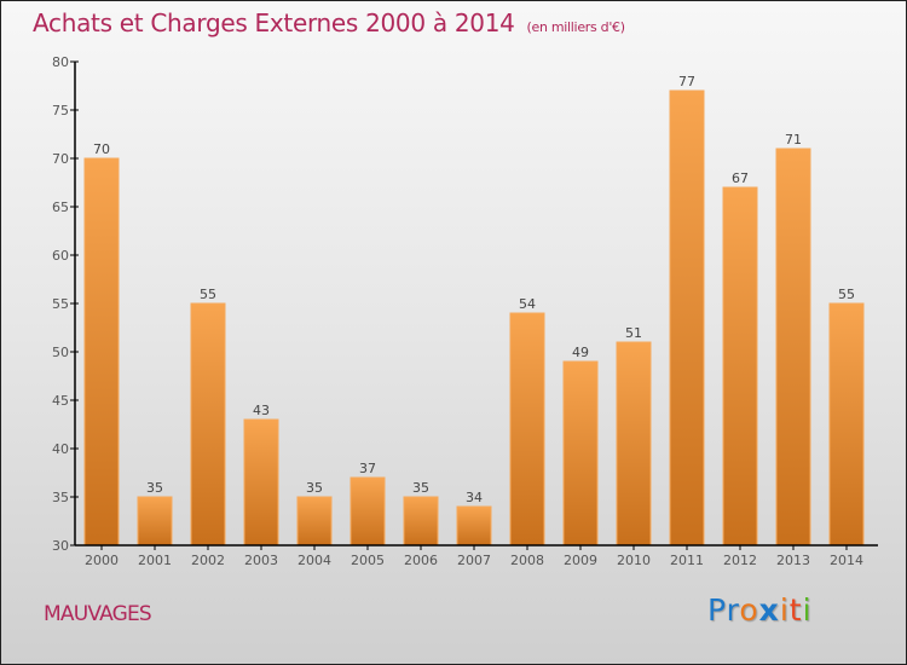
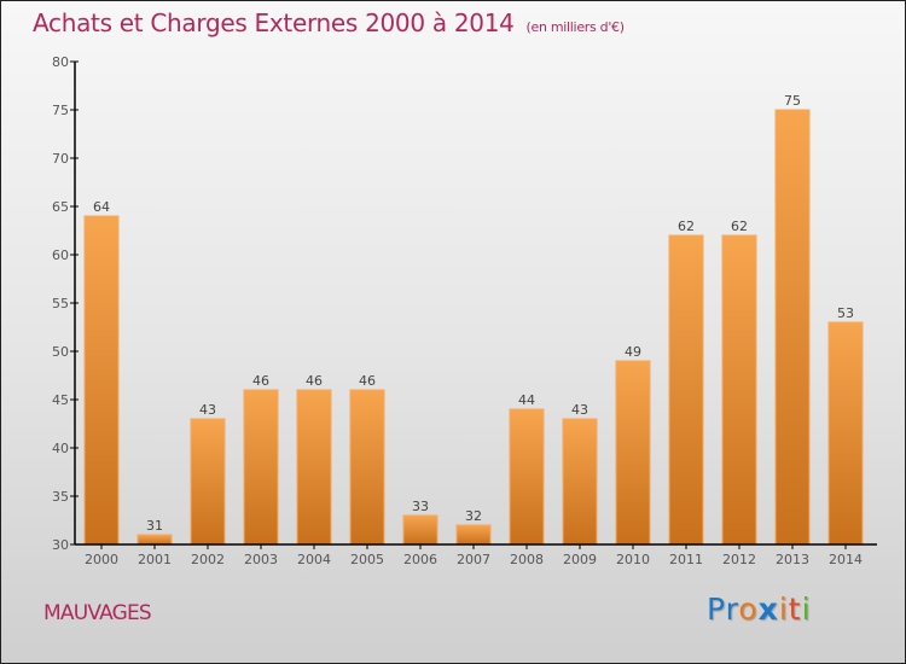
2000: 70 -> 64
2001: 35 -> 31
2002: 55 -> 43
2003: 43 -> 46
2004: 35 -> 46
2005: 37 -> 46
2006: 35 -> 33
2007: 34 -> 32
2008: 54 -> 44
2009: 49 -> 43
2010: 51 -> 49
2011: 77 -> 62
2012: 67 -> 62
2013: 71 -> 75
2014: 55 -> 53
